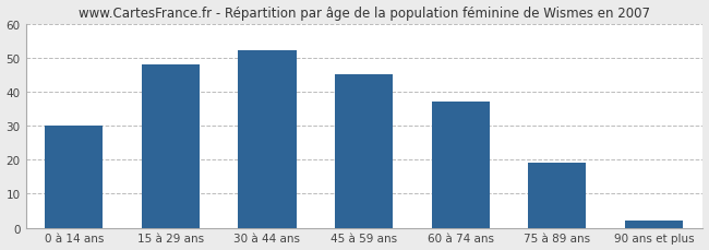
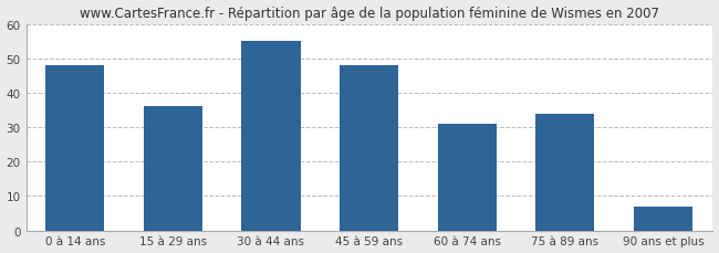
0 à 14 ans: 30 -> 48
15 à 29 ans: 48 -> 36
30 à 44 ans: 52 -> 55
45 à 59 ans: 45 -> 48
60 à 74 ans: 37 -> 31
75 à 89 ans: 19 -> 34
90 ans et plus: 2 -> 7
